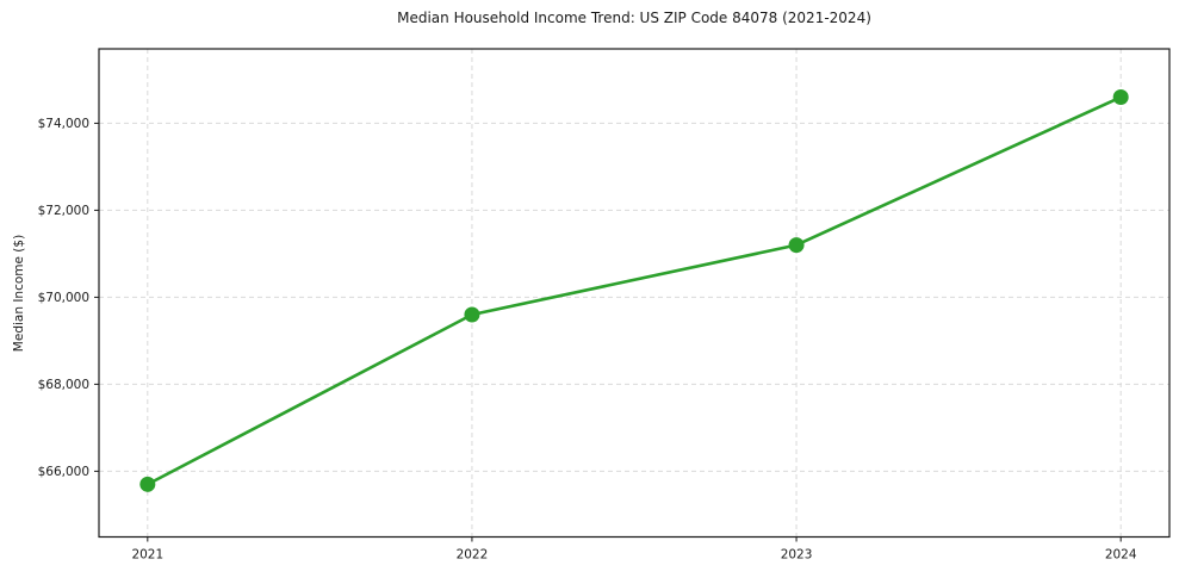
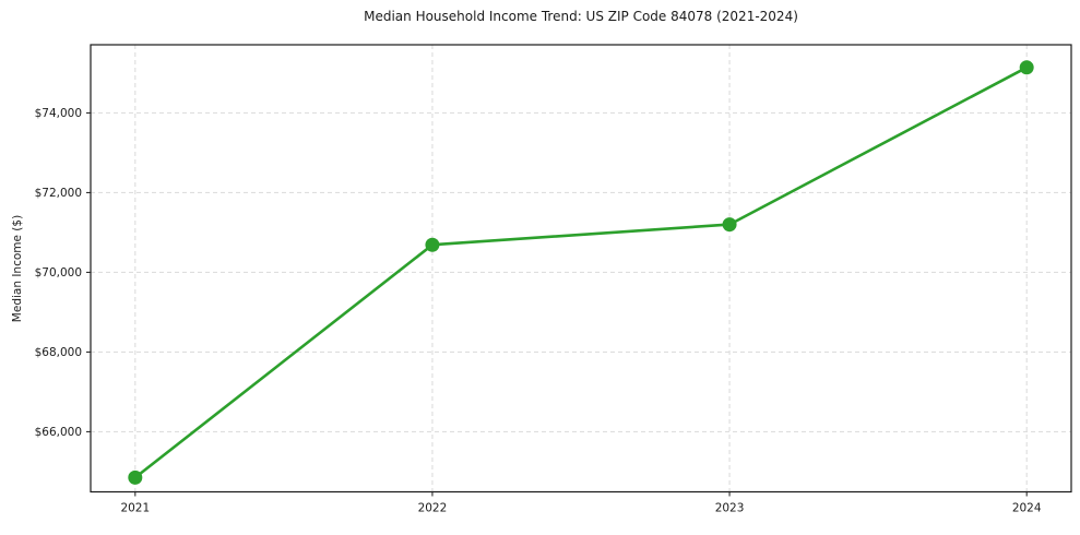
2021: $65700 -> $64800
2022: $69600 -> $70700
2024: $74600 -> $75100
